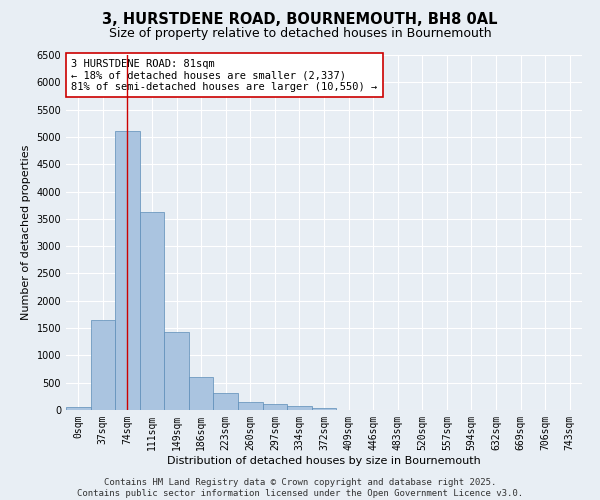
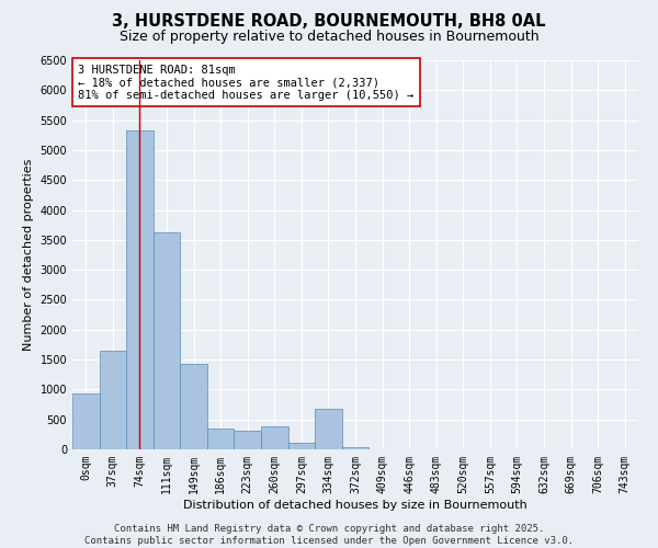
0sqm: 60 -> 940
74sqm: 5100 -> 5320
186sqm: 610 -> 340
260sqm: 150 -> 380
334sqm: 70 -> 680
